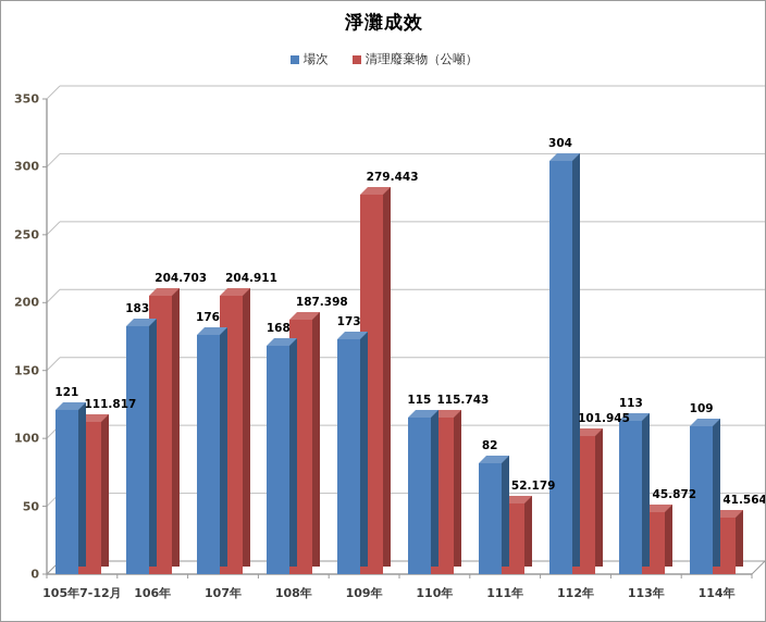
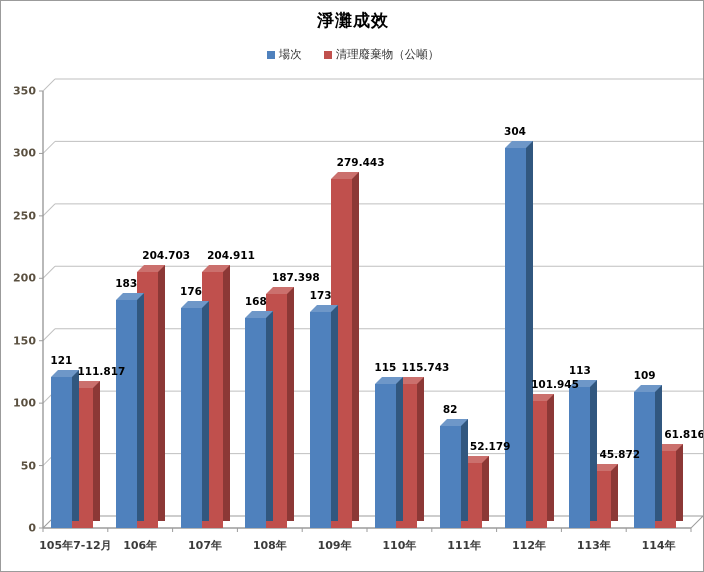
清理廢棄物（公噸）/114年: 41.564 -> 61.816
